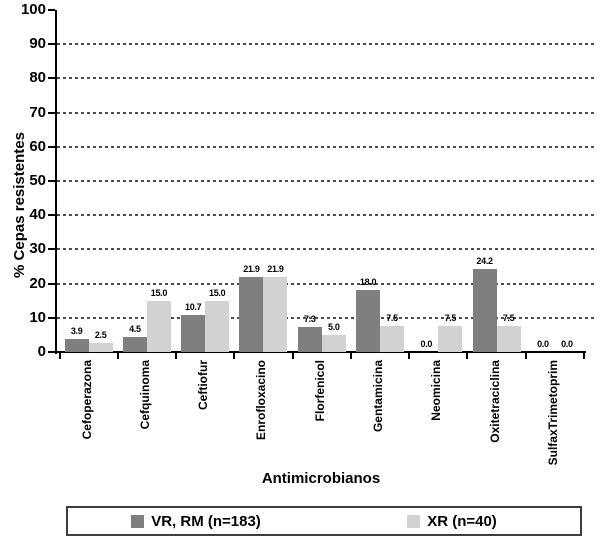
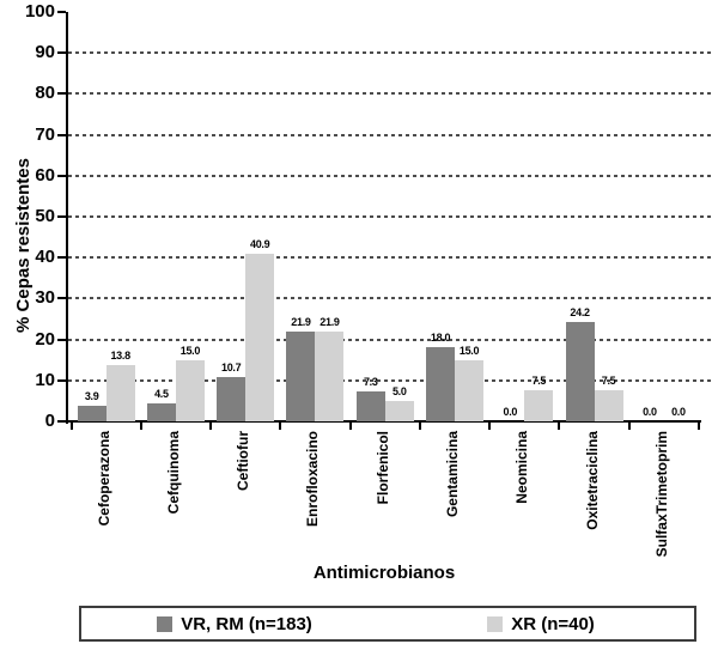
XR (n=40)/Cefoperazona: 2.5 -> 13.8
XR (n=40)/Ceftiofur: 15.0 -> 40.9
XR (n=40)/Gentamicina: 7.5 -> 15.0
